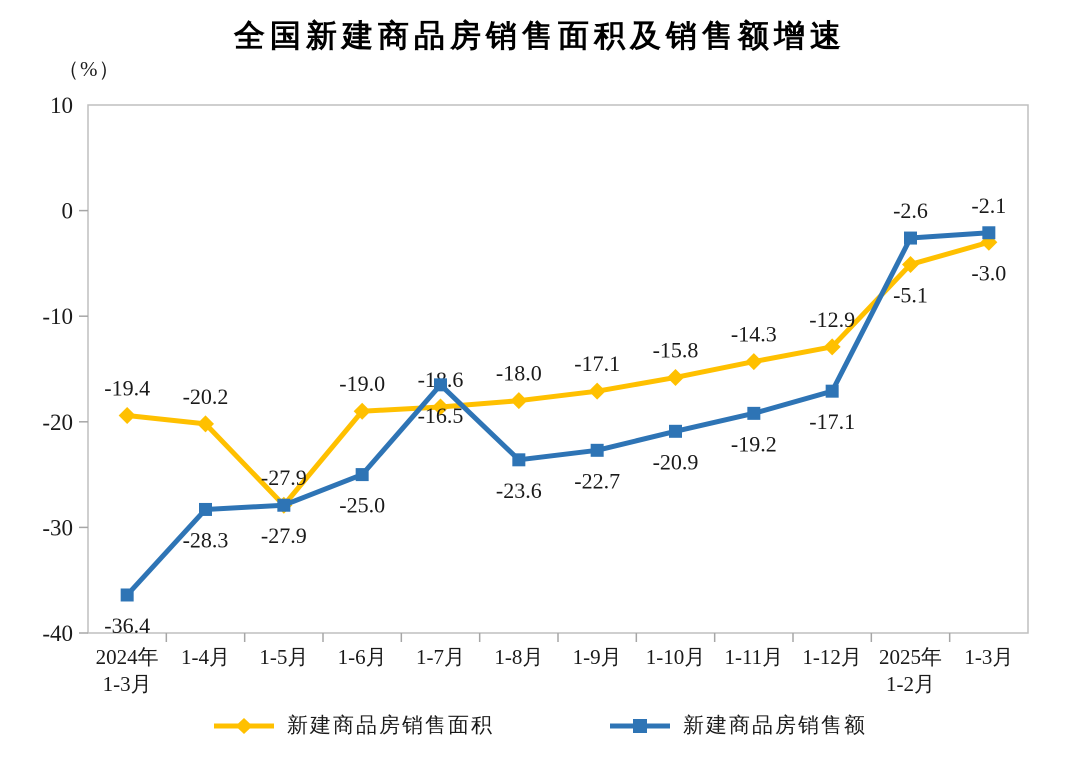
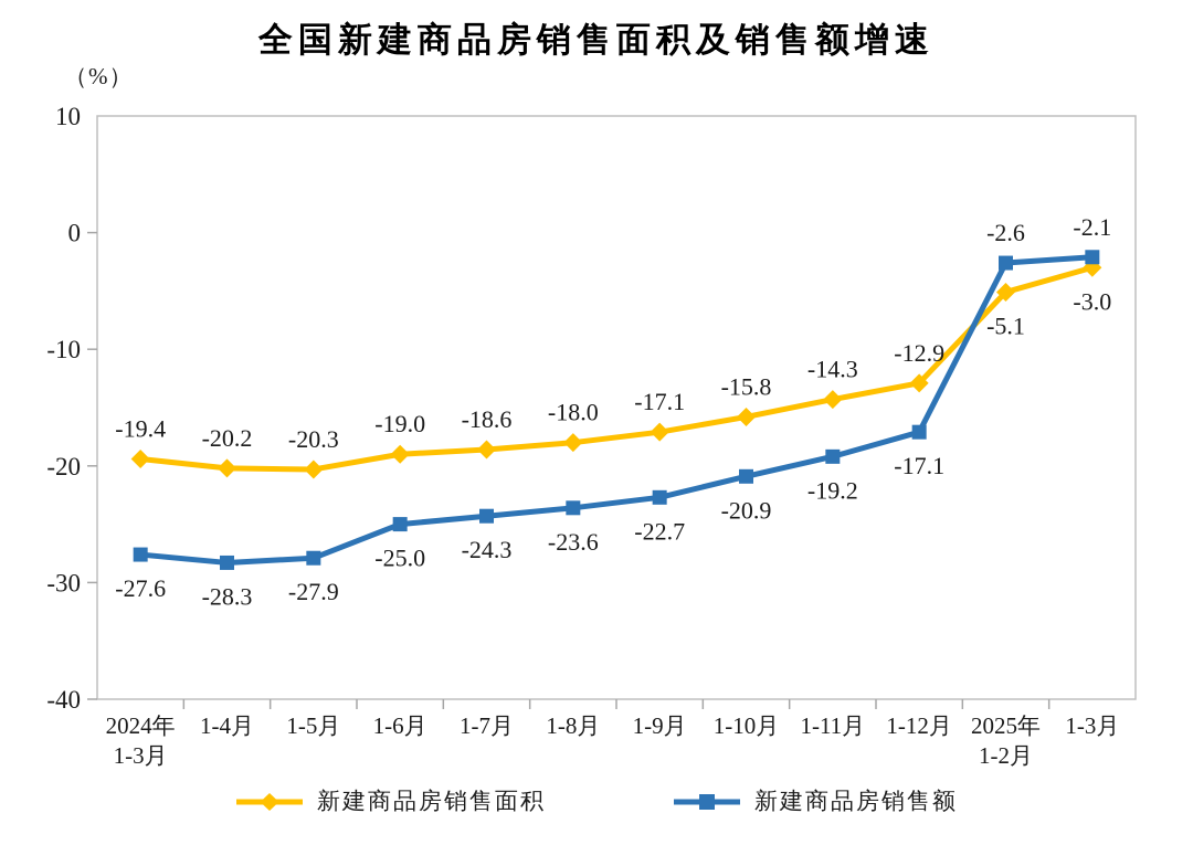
新建商品房销售额/2024年 1-3月: -36.4 -> -27.6
新建商品房销售面积/1-5月: -27.9 -> -20.3
新建商品房销售额/1-7月: -16.5 -> -24.3
